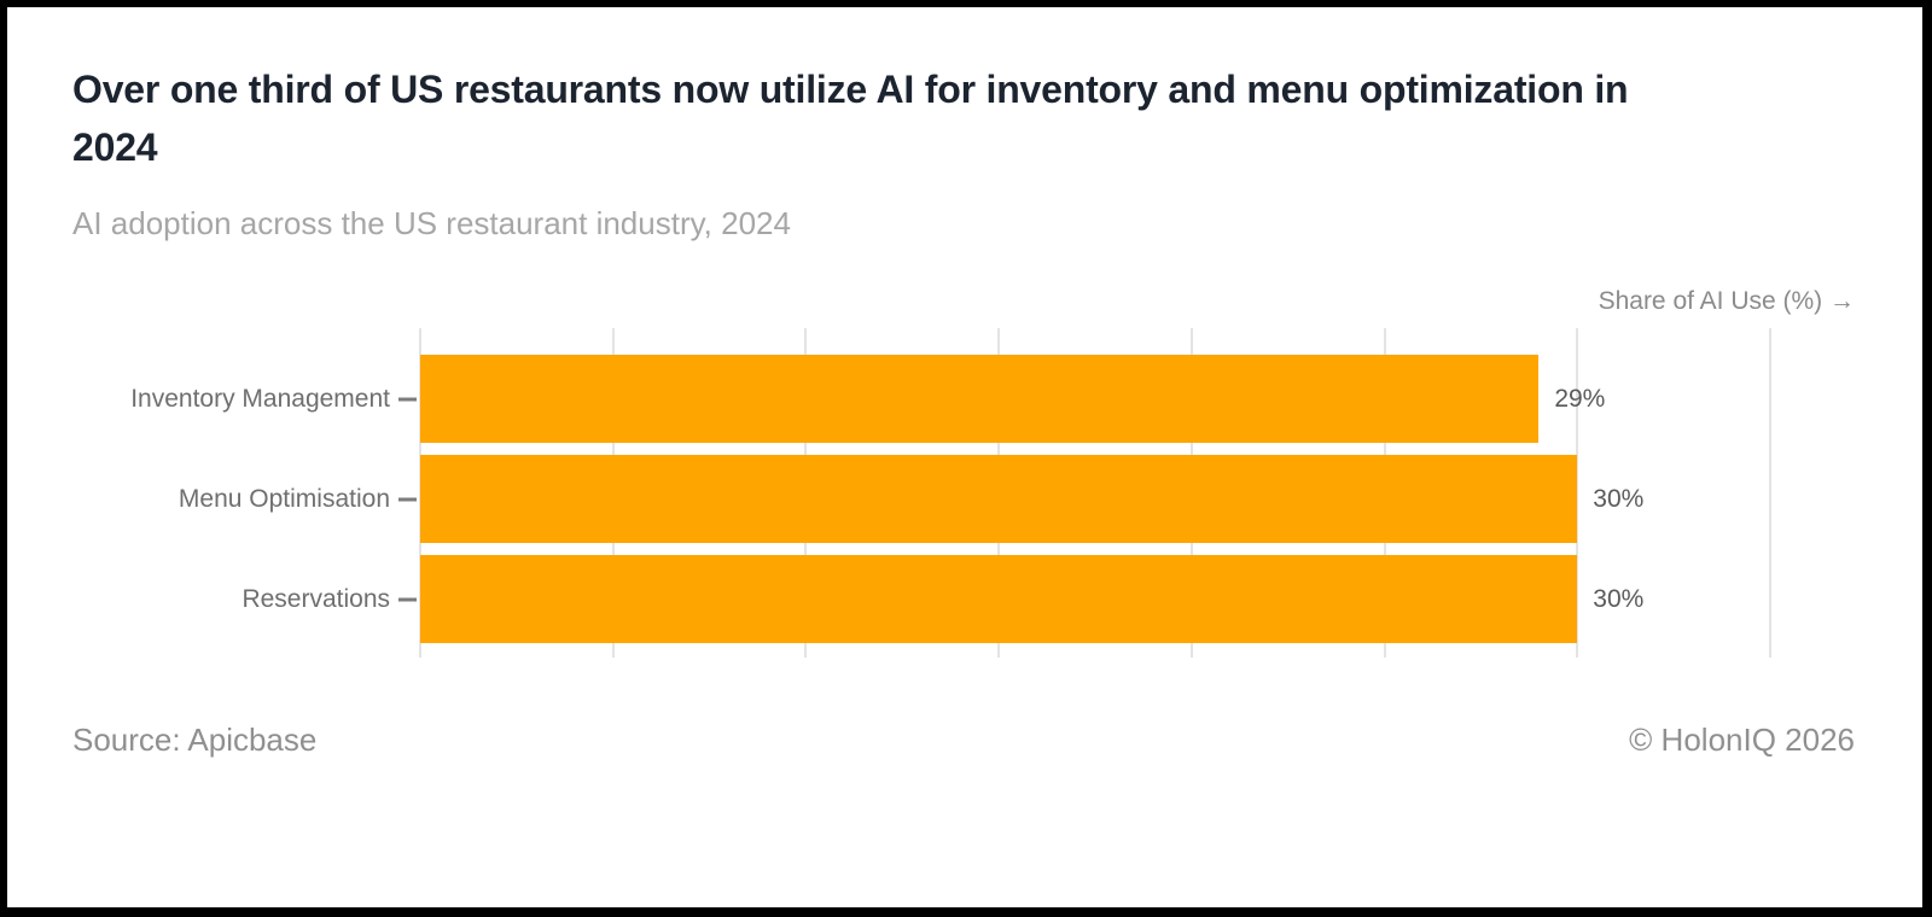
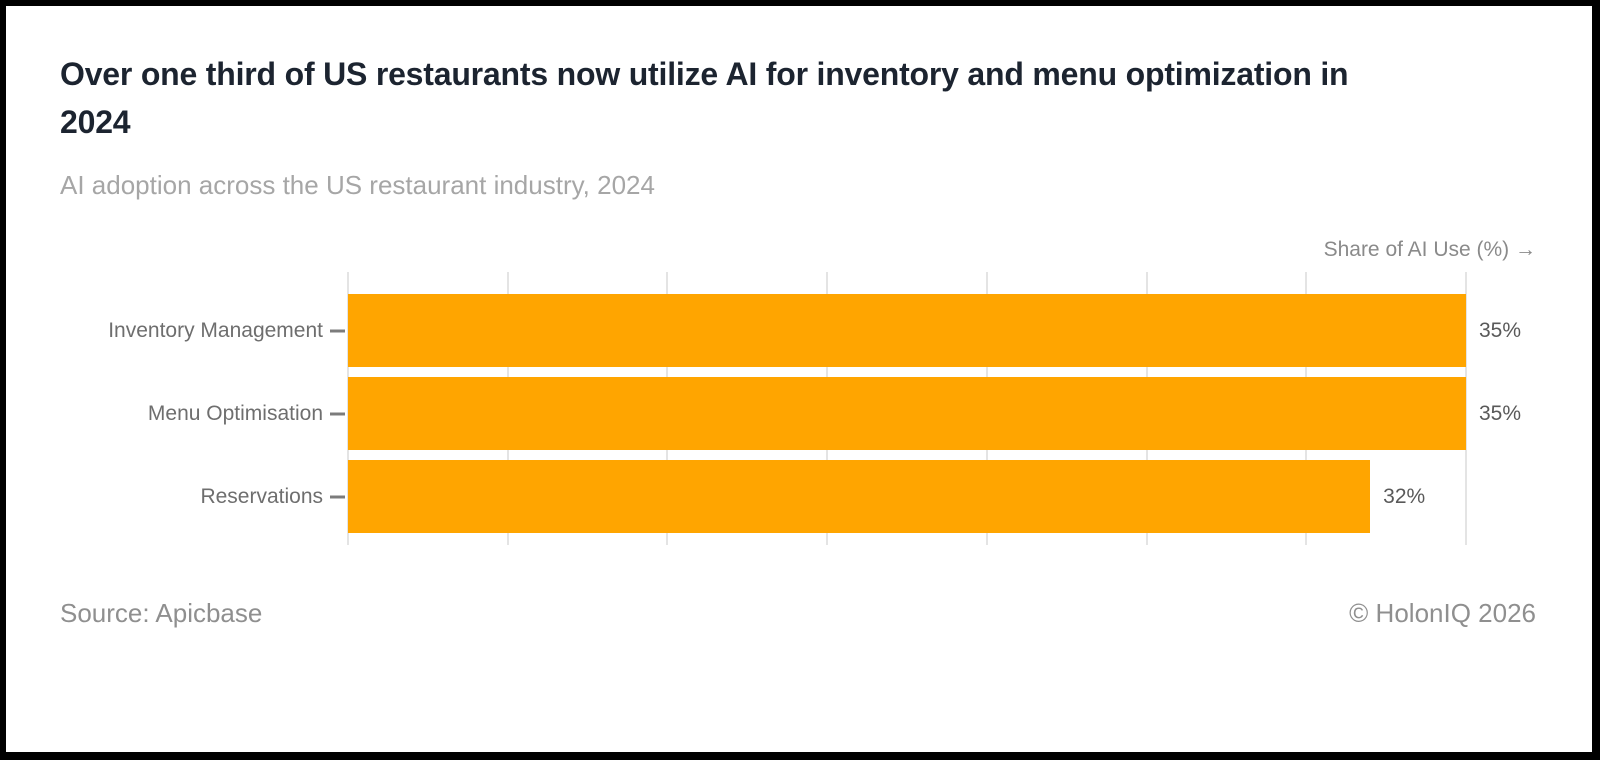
Inventory Management: 29% -> 35%
Menu Optimisation: 30% -> 35%
Reservations: 30% -> 32%
